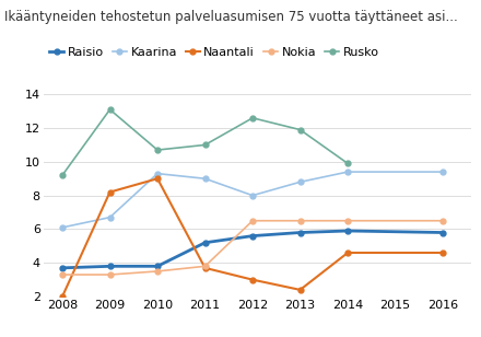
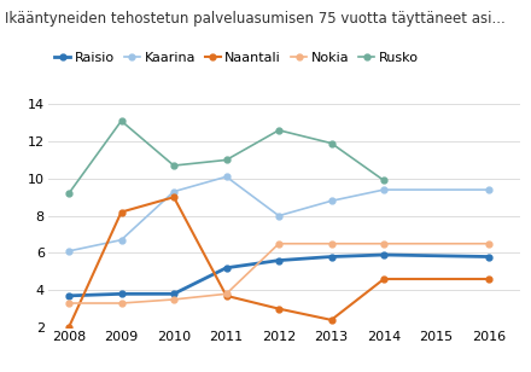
Kaarina/2011: 9.0 -> 10.1
